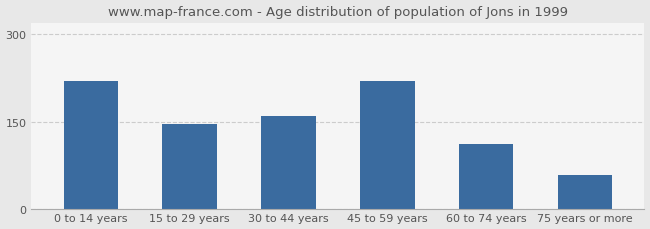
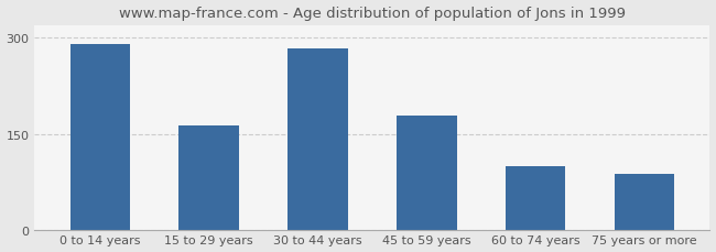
0 to 14 years: 220 -> 290
15 to 29 years: 146 -> 163
30 to 44 years: 160 -> 284
45 to 59 years: 220 -> 178
60 to 74 years: 112 -> 100
75 years or more: 58 -> 88
